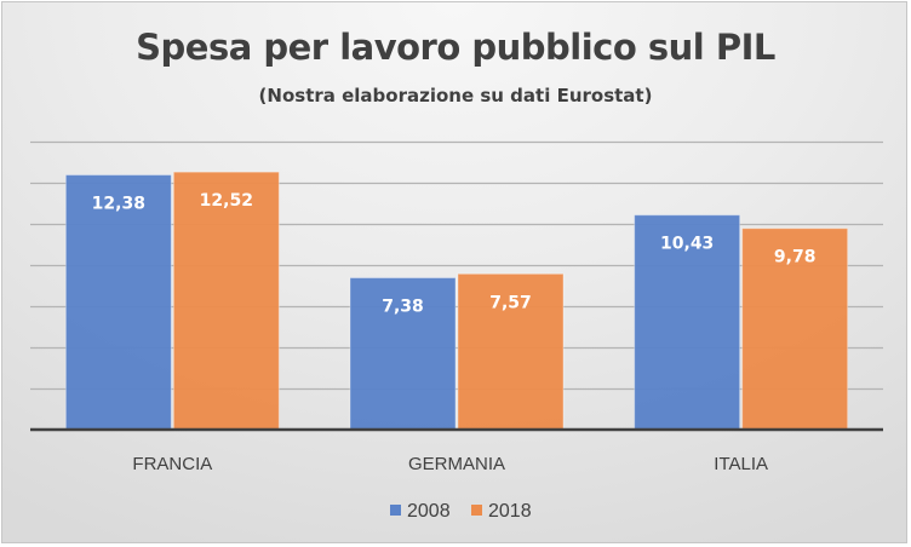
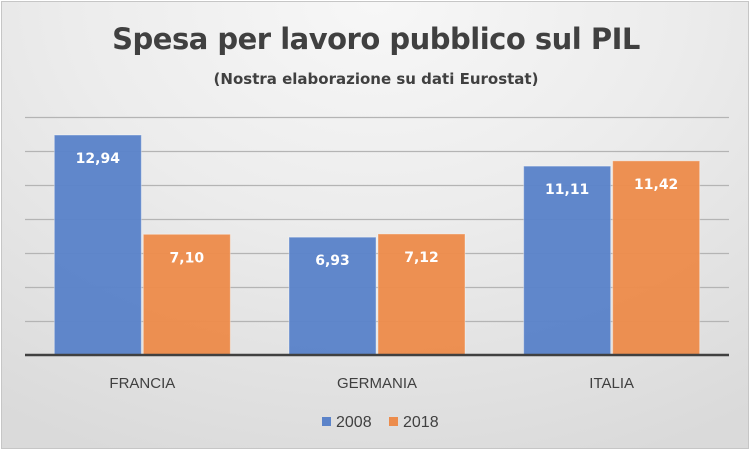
2008/FRANCIA: 12,38 -> 12,94
2018/FRANCIA: 12,52 -> 7,10
2008/GERMANIA: 7,38 -> 6,93
2018/GERMANIA: 7,57 -> 7,12
2008/ITALIA: 10,43 -> 11,11
2018/ITALIA: 9,78 -> 11,42
